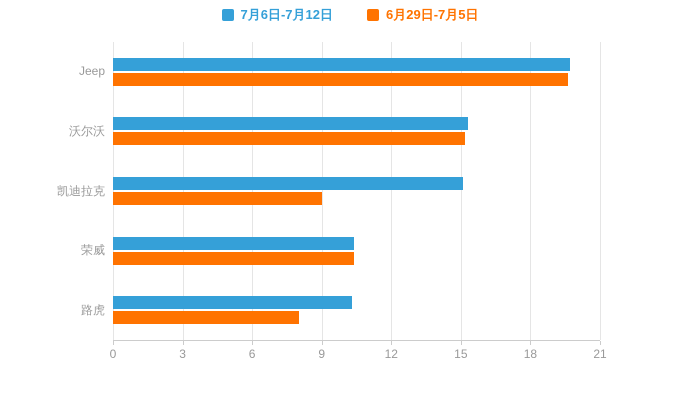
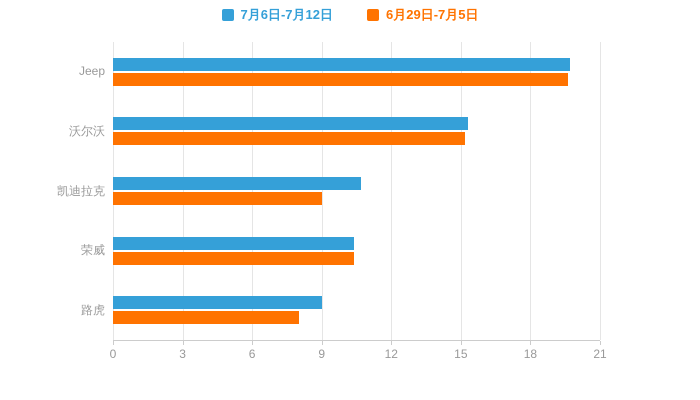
7月6日-7月12日/凯迪拉克: 15.1 -> 10.7
7月6日-7月12日/路虎: 10.3 -> 9.0
